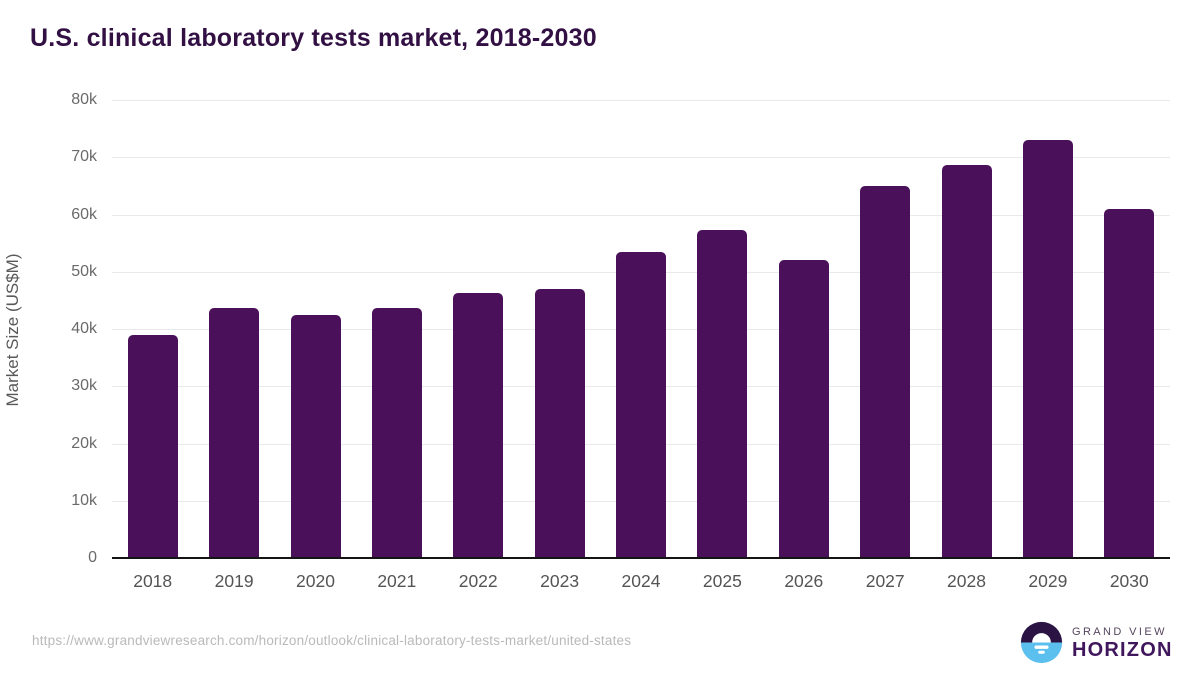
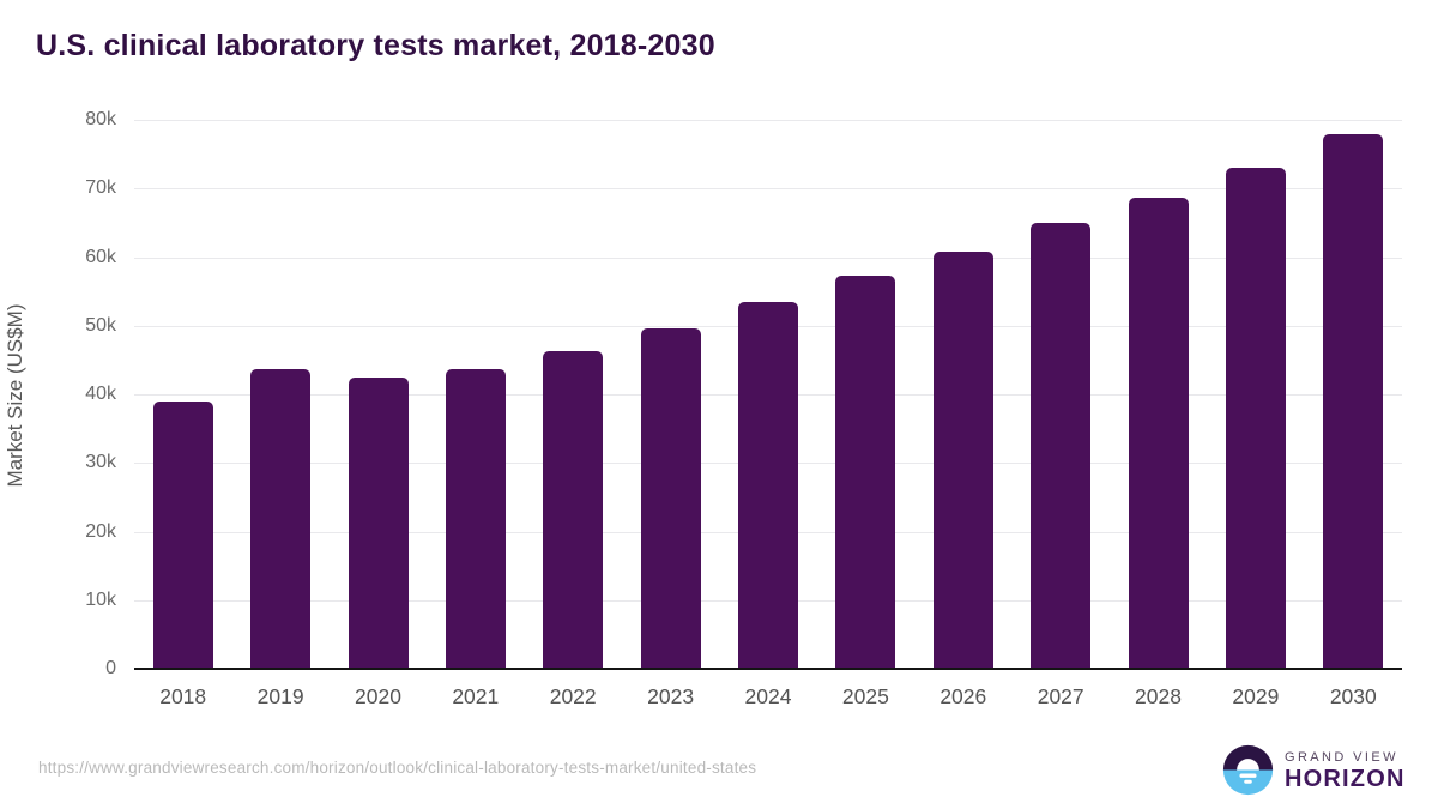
2023: 47k -> 50k
2026: 52k -> 61k
2030: 61k -> 78k
